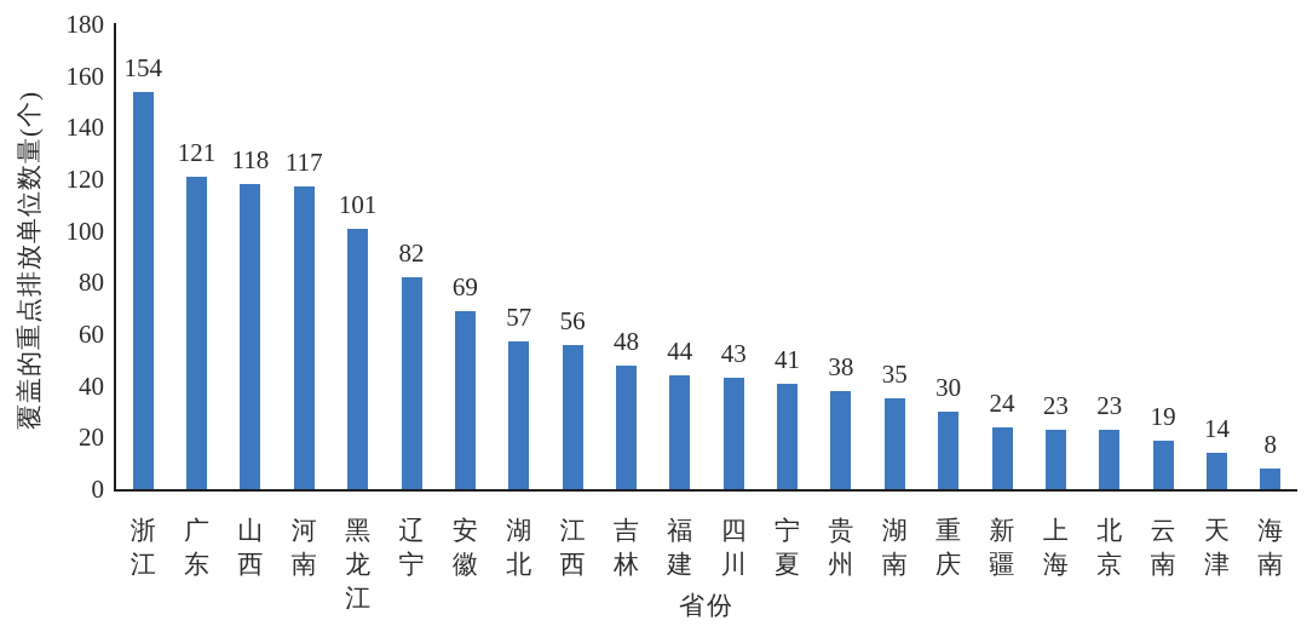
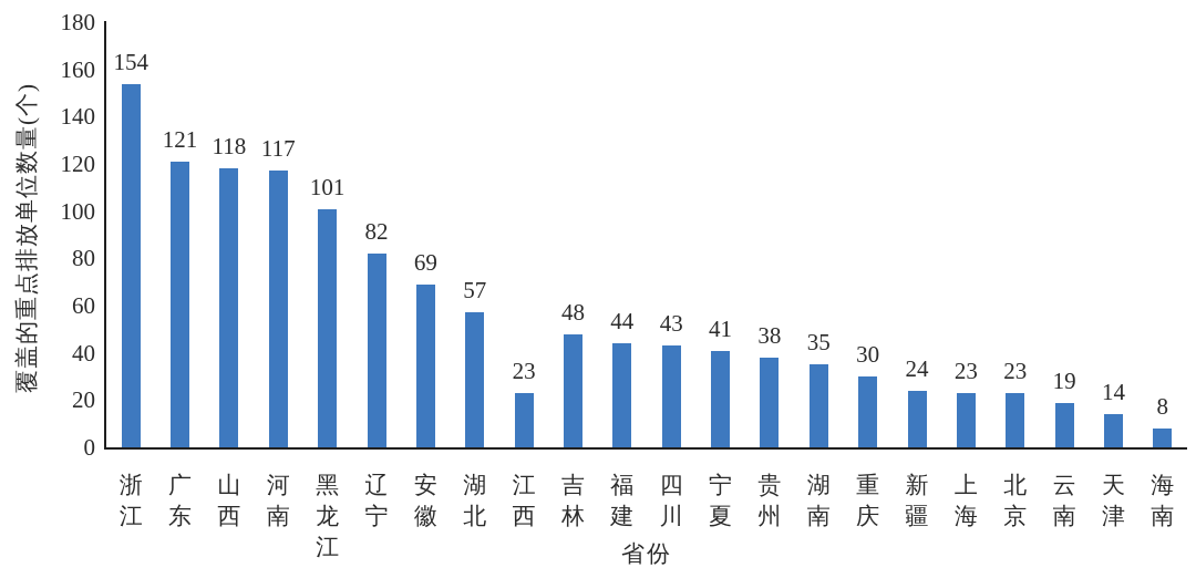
江西: 56 -> 23
